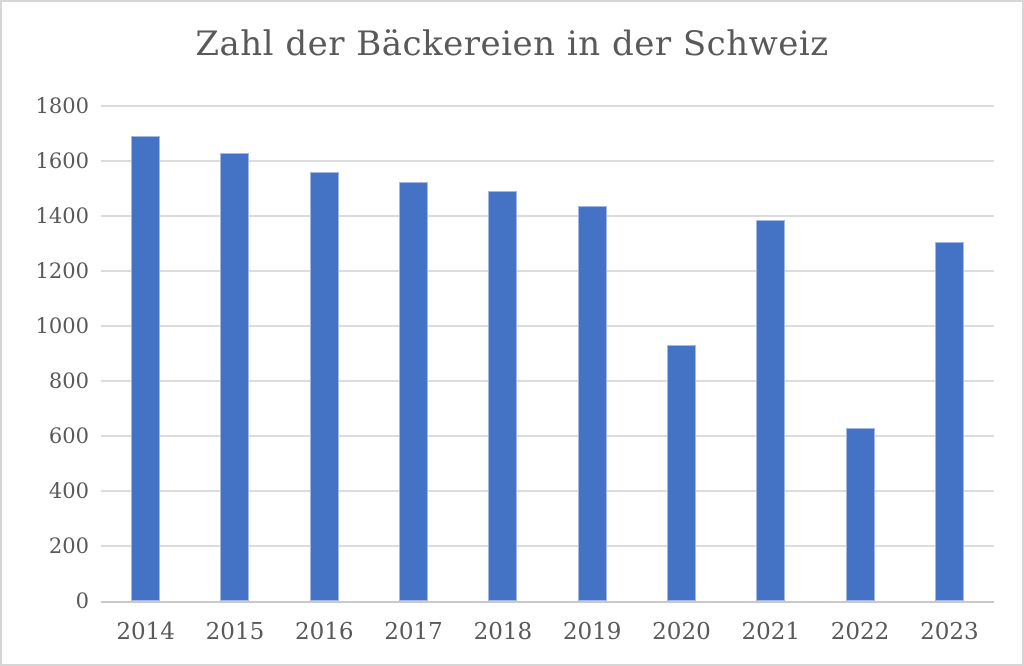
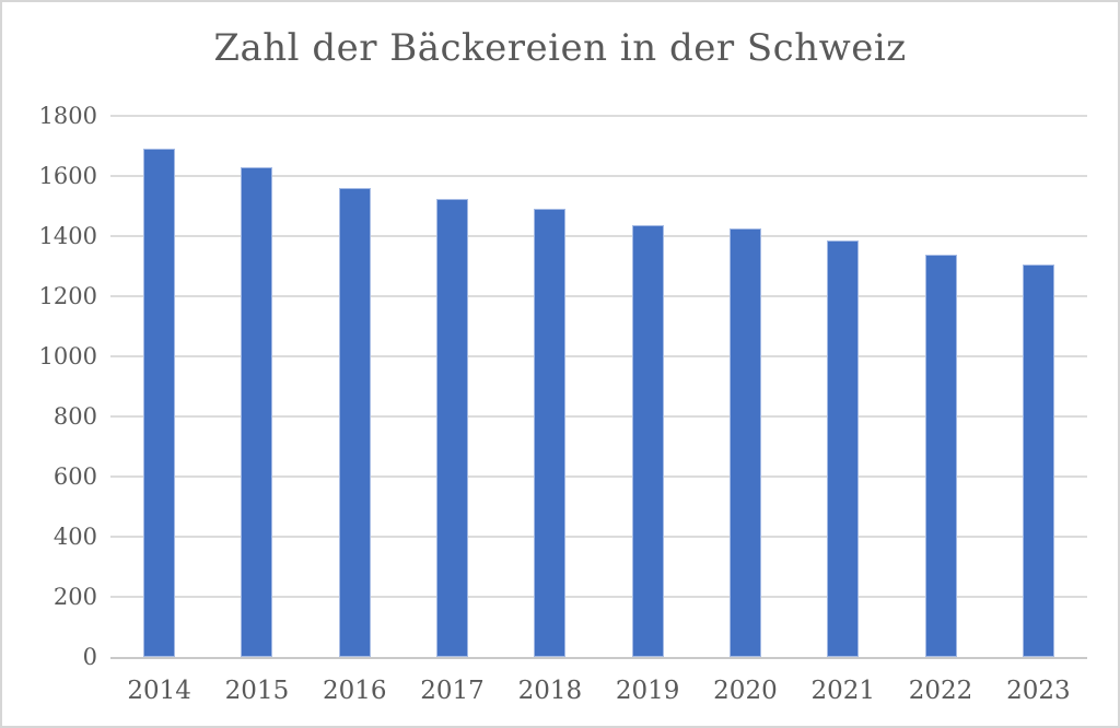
2020: 930 -> 1420
2022: 630 -> 1340
